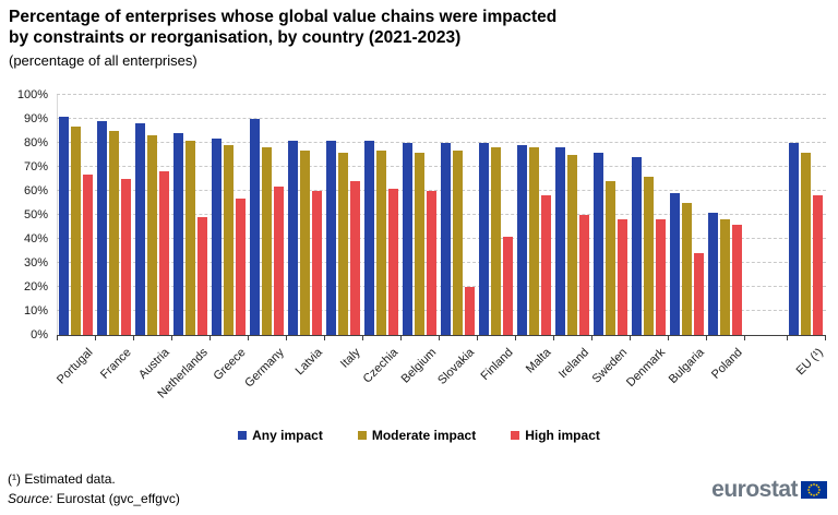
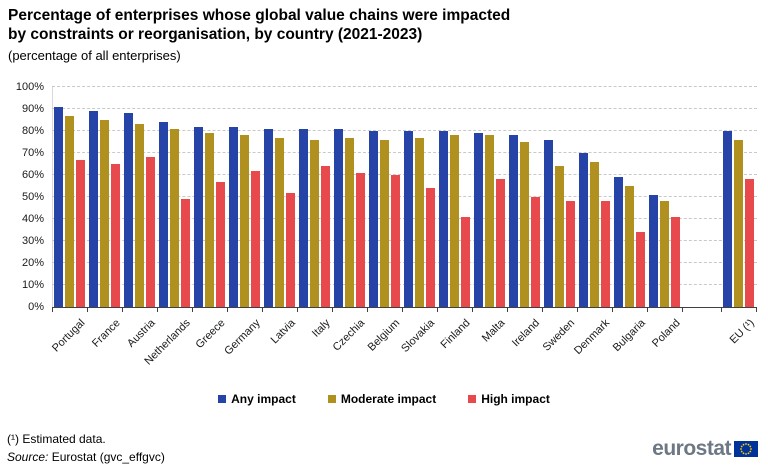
Any impact/Germany: 90% -> 82%
High impact/Latvia: 60% -> 52%
High impact/Slovakia: 20% -> 54%
Any impact/Denmark: 74% -> 70%
High impact/Poland: 46% -> 41%
